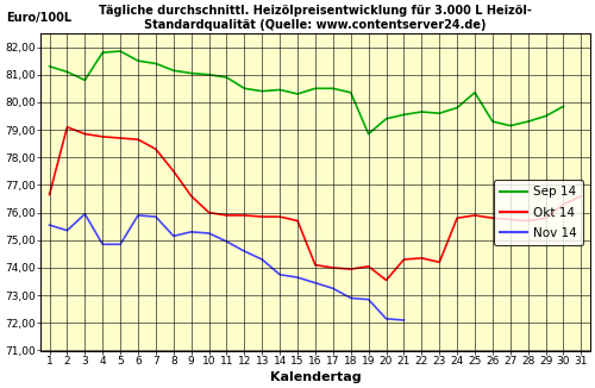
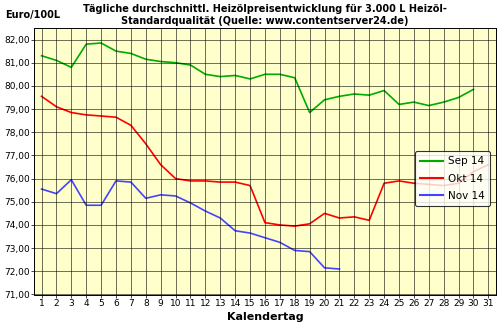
Okt 14/1: 76,65 -> 79,55
Okt 14/20: 73,55 -> 74,50
Sep 14/25: 80,35 -> 79,20
